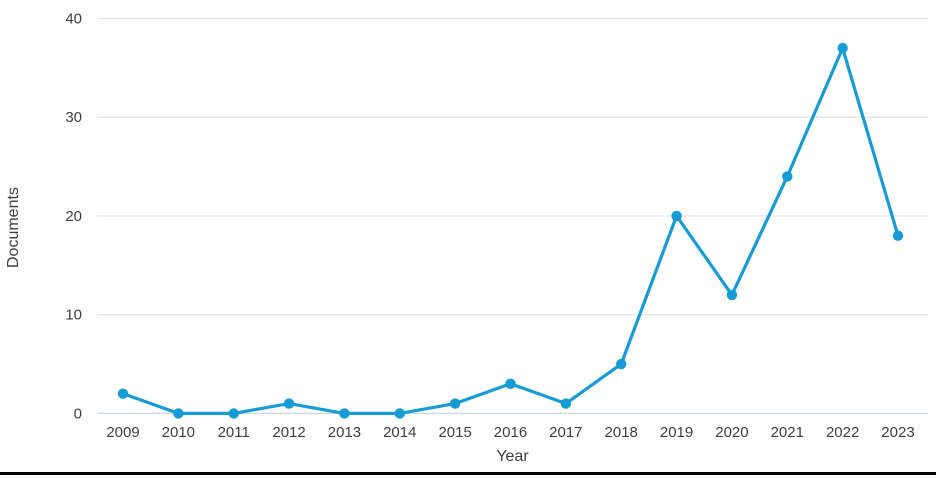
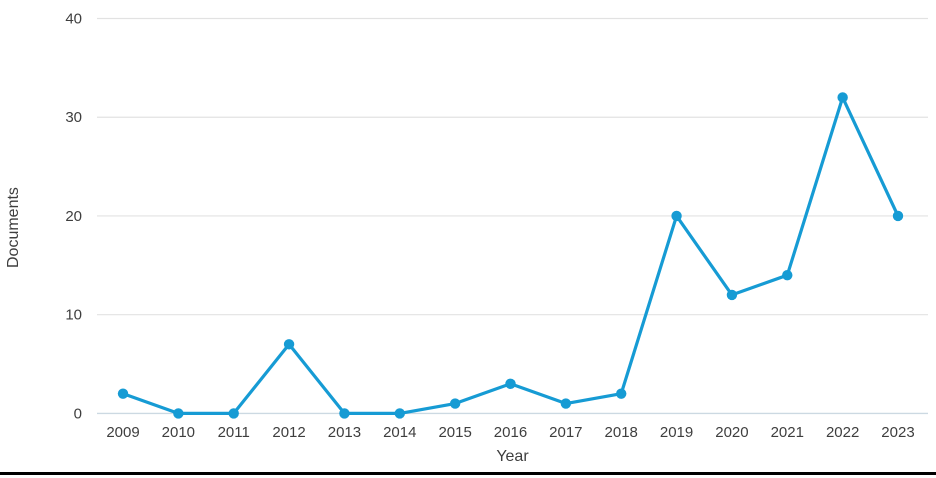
2012: 1 -> 7
2018: 5 -> 2
2021: 24 -> 14
2022: 37 -> 32
2023: 18 -> 20
